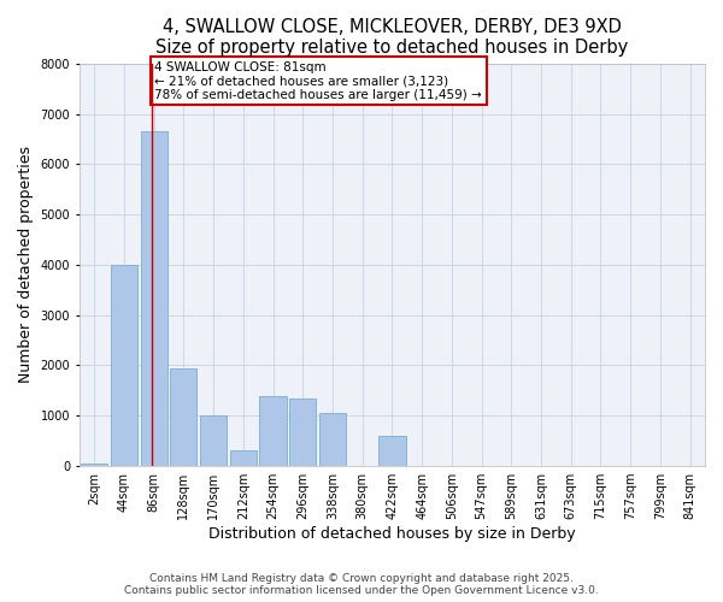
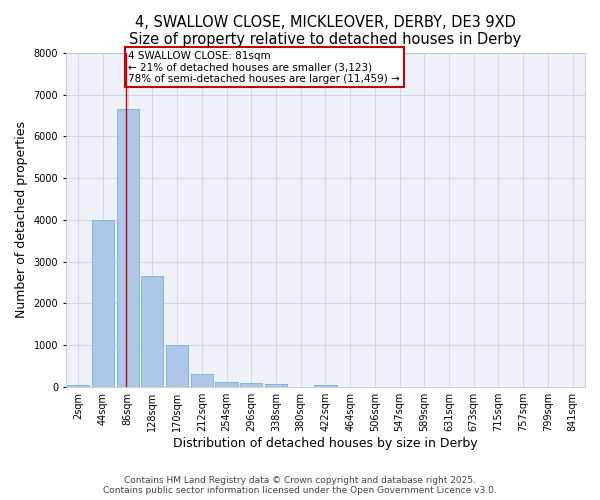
128sqm: 1950 -> 2650
254sqm: 1400 -> 120
296sqm: 1350 -> 100
338sqm: 1050 -> 80
422sqm: 600 -> 50
